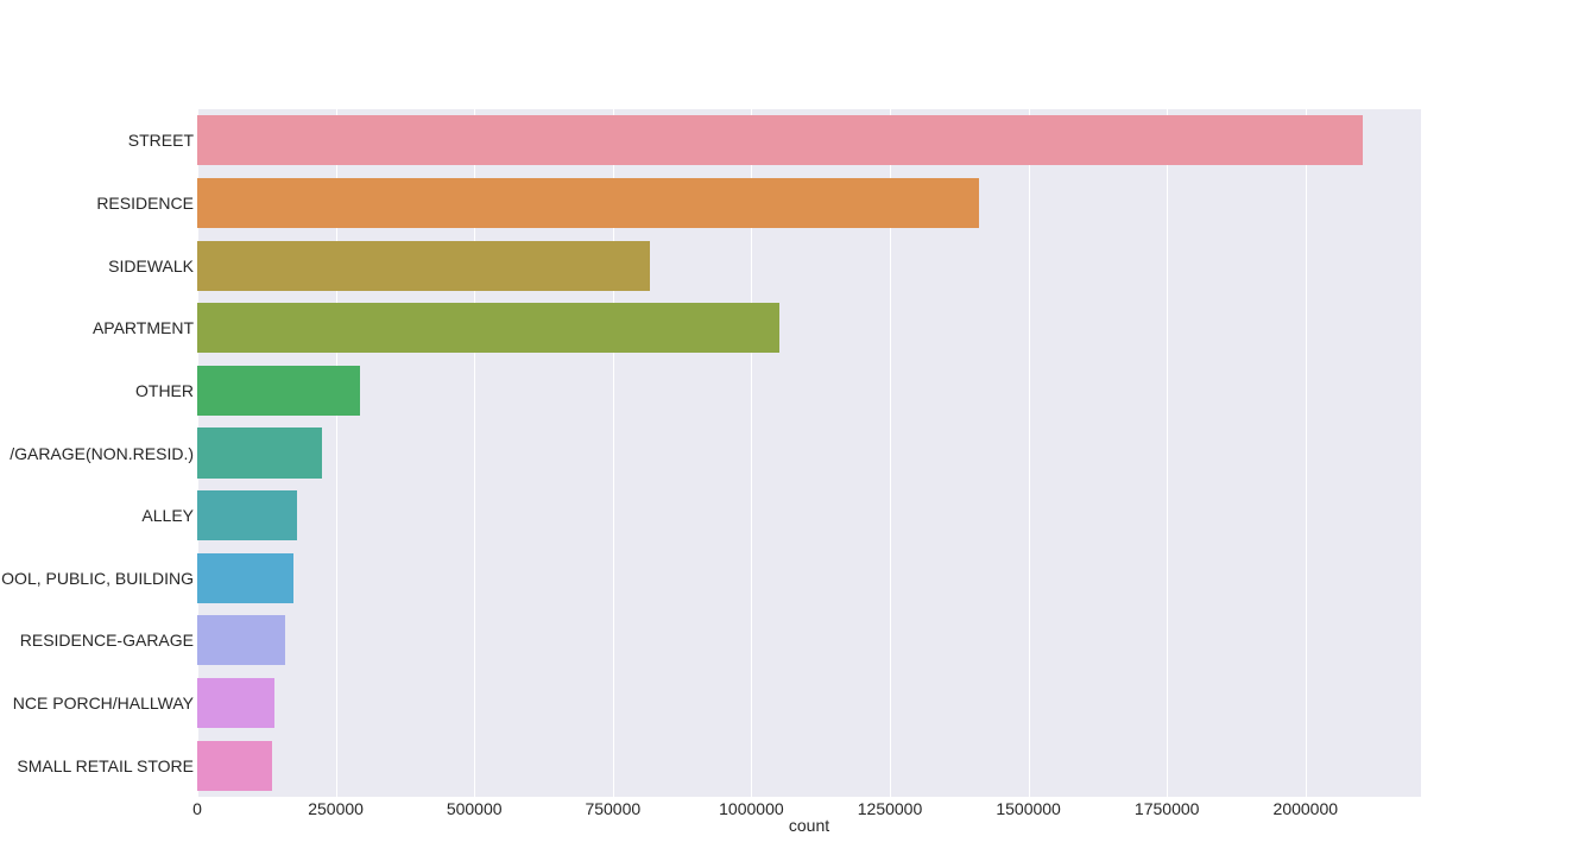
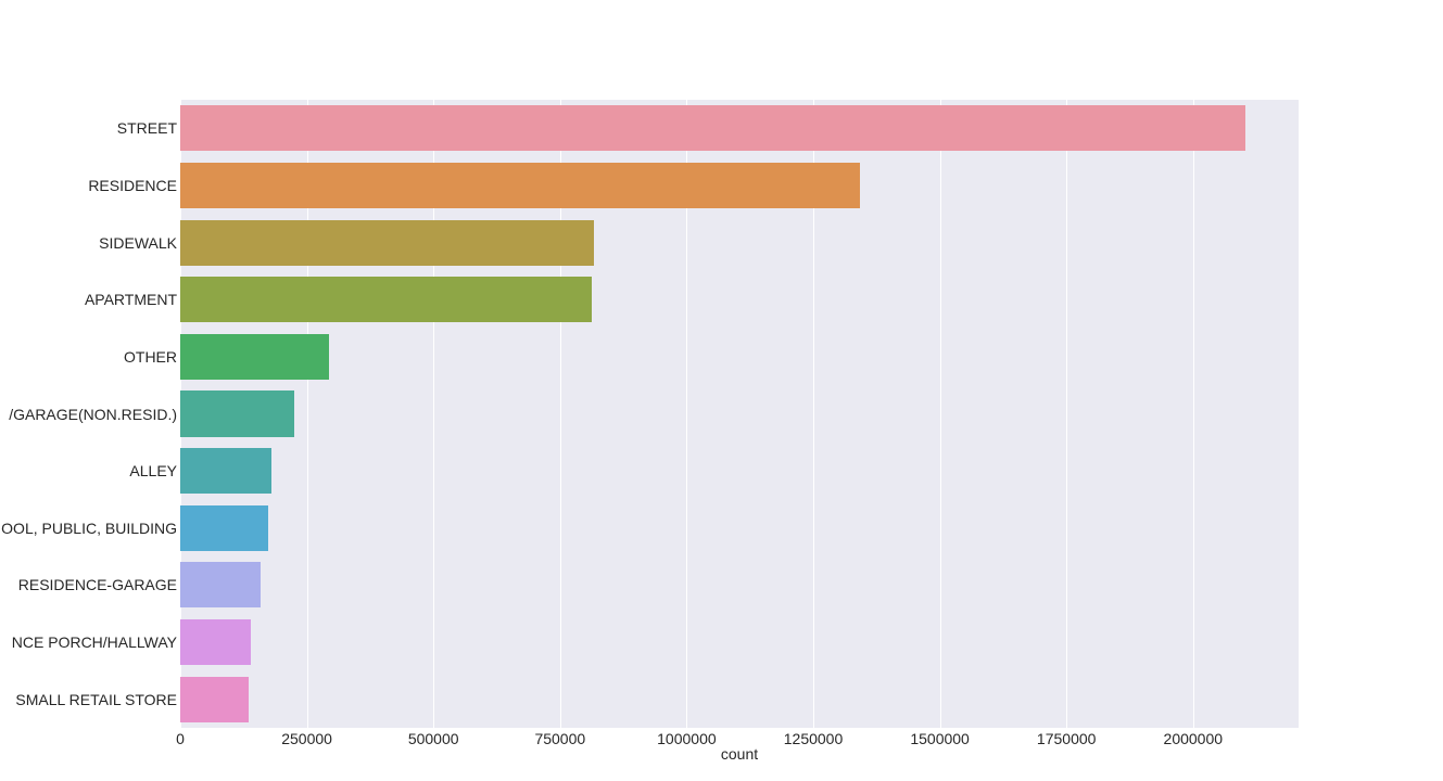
RESIDENCE: 1410000 -> 1340000
APARTMENT: 1050000 -> 810000
